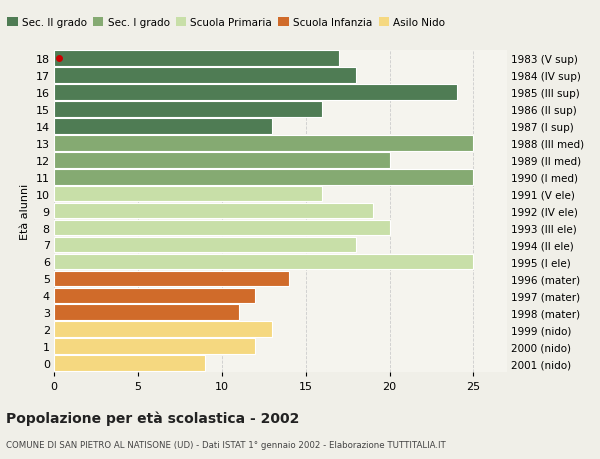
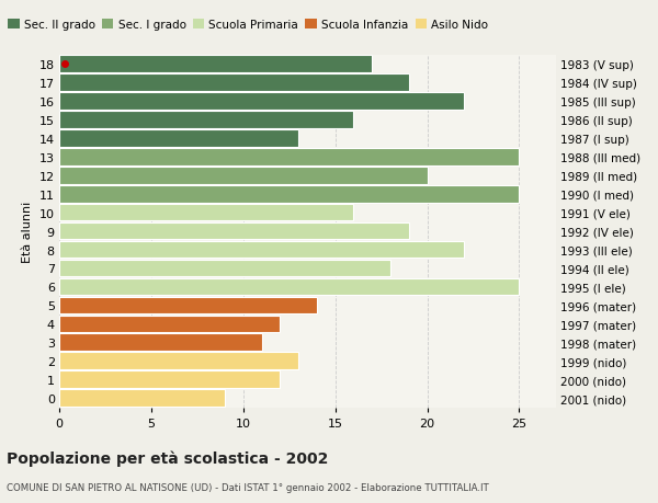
17: 18 -> 19
16: 24 -> 22
8: 20 -> 22
